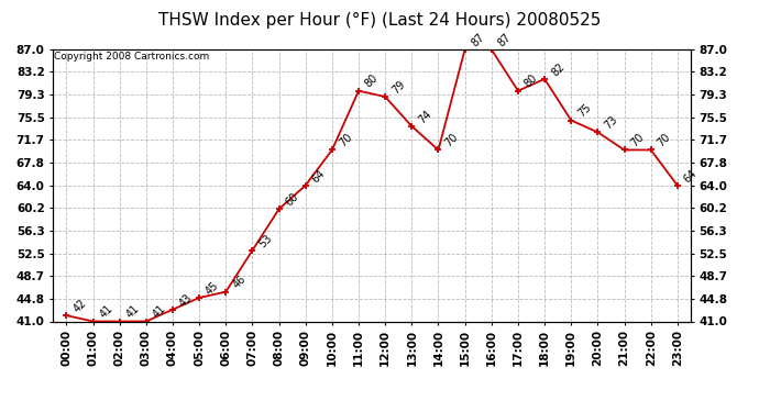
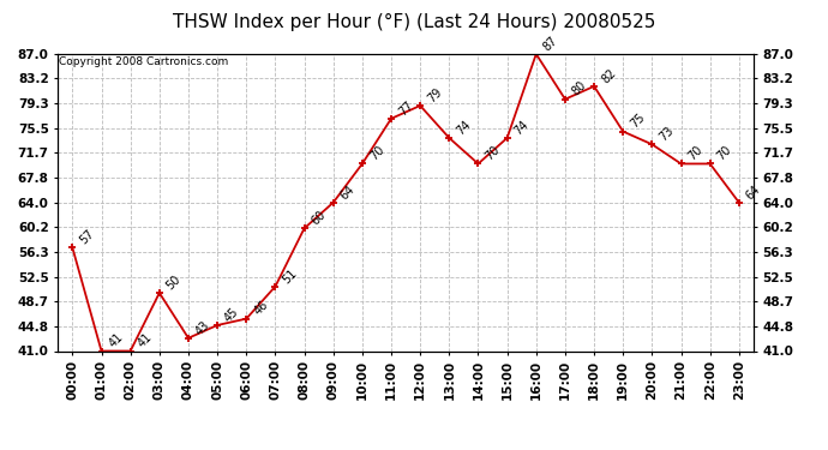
00:00: 42 -> 57
03:00: 41 -> 50
07:00: 53 -> 51
11:00: 80 -> 77
15:00: 87 -> 74
